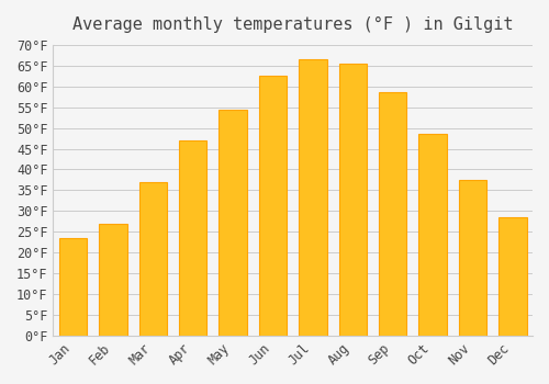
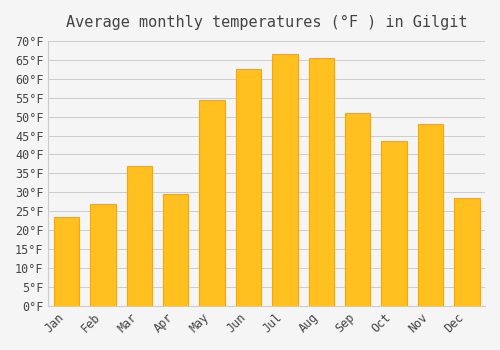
Apr: 47.0°F -> 29.5°F
Sep: 58.5°F -> 51.0°F
Oct: 48.5°F -> 43.5°F
Nov: 37.5°F -> 48.0°F
